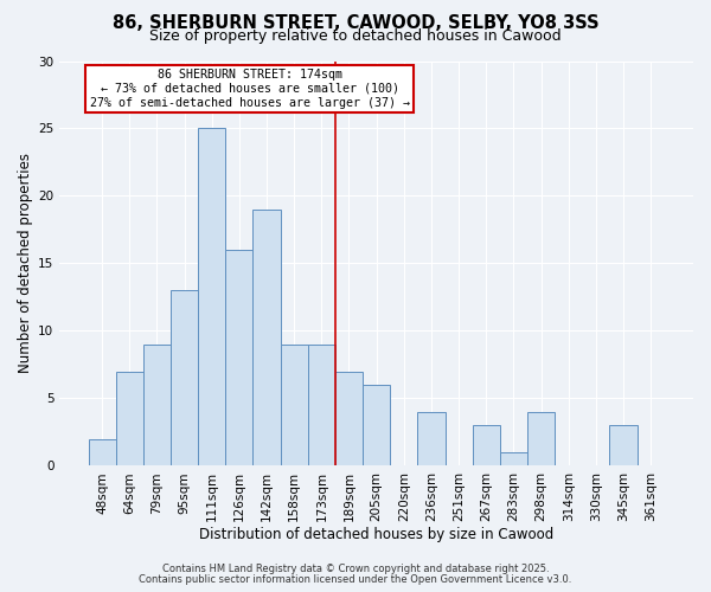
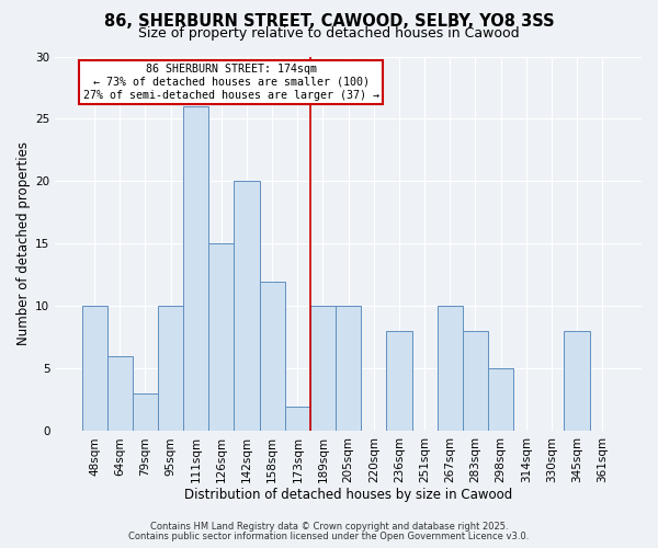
48sqm: 2 -> 10
64sqm: 7 -> 6
79sqm: 9 -> 3
95sqm: 13 -> 10
111sqm: 25 -> 26
126sqm: 16 -> 15
142sqm: 19 -> 20
158sqm: 9 -> 12
173sqm: 9 -> 2
189sqm: 7 -> 10
205sqm: 6 -> 10
236sqm: 4 -> 8
267sqm: 3 -> 10
283sqm: 1 -> 8
298sqm: 4 -> 5
345sqm: 3 -> 8
